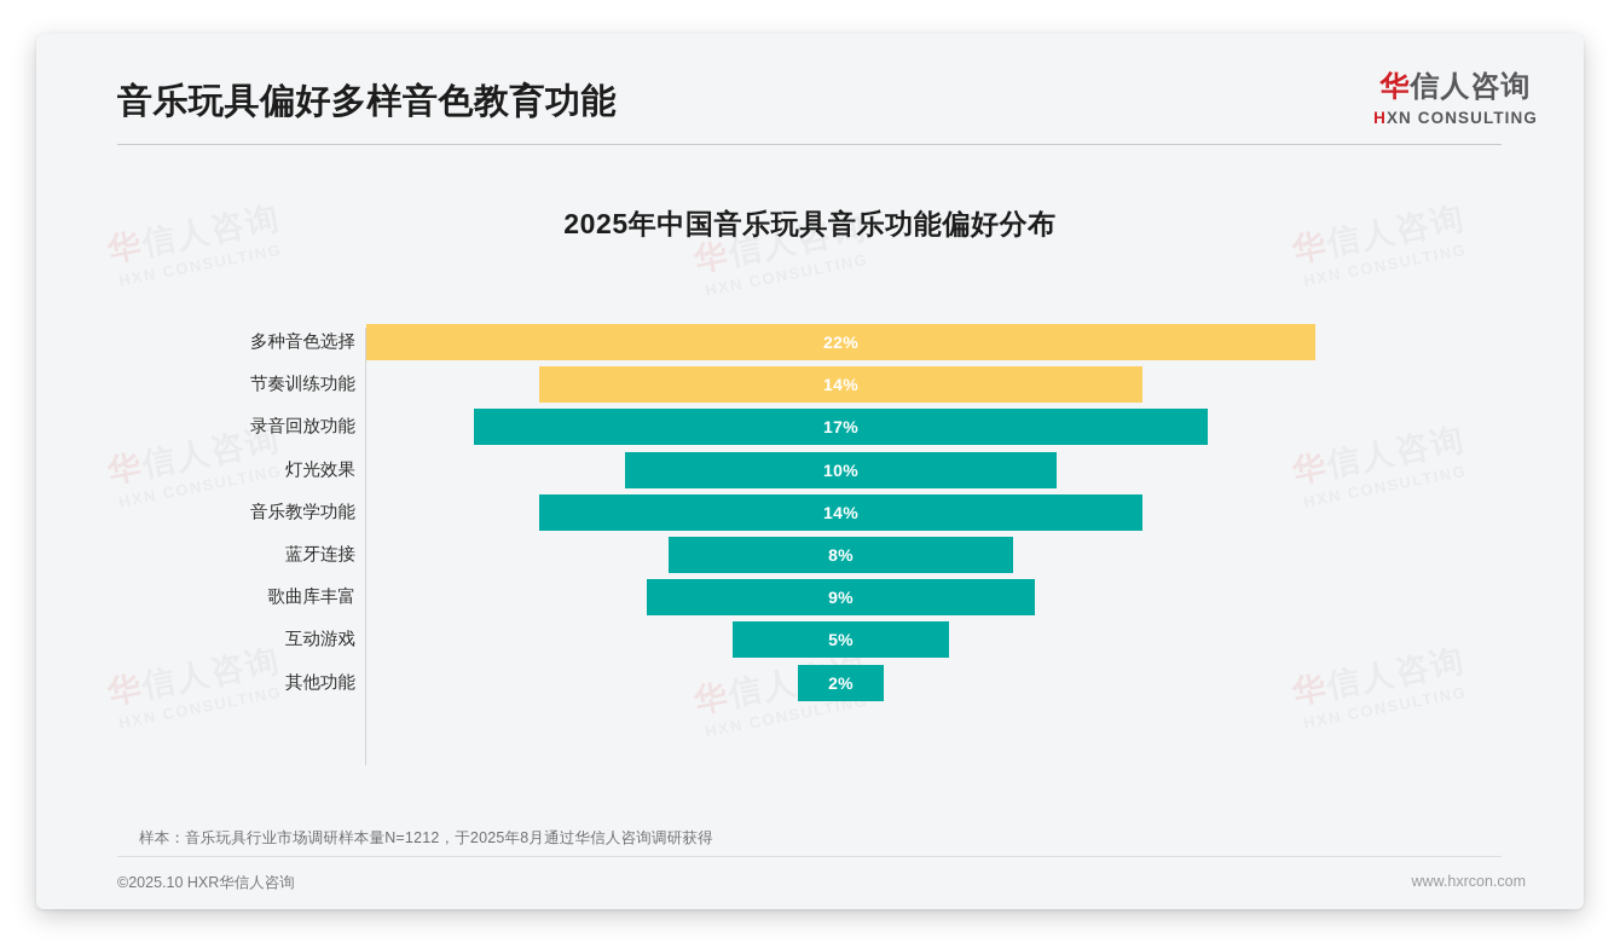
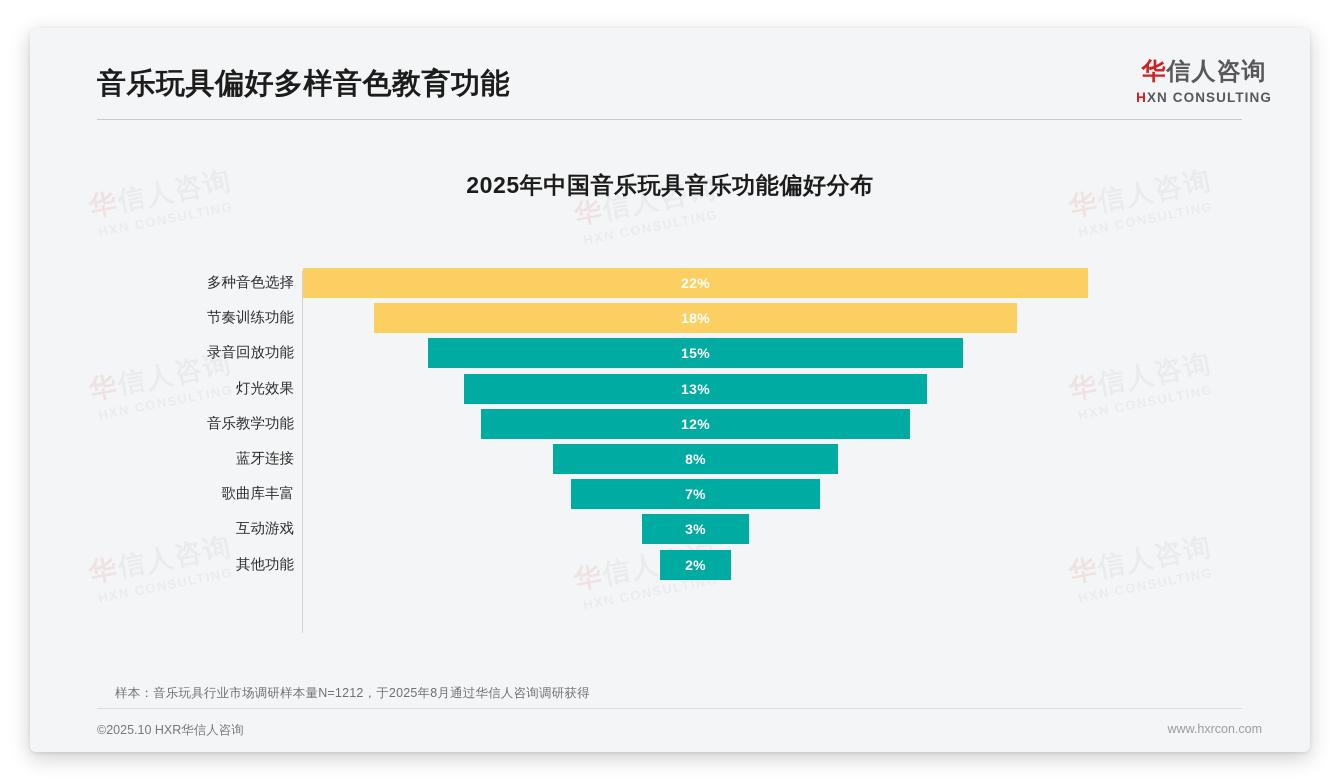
节奏训练功能: 14% -> 18%
录音回放功能: 17% -> 15%
灯光效果: 10% -> 13%
音乐教学功能: 14% -> 12%
歌曲库丰富: 9% -> 7%
互动游戏: 5% -> 3%
